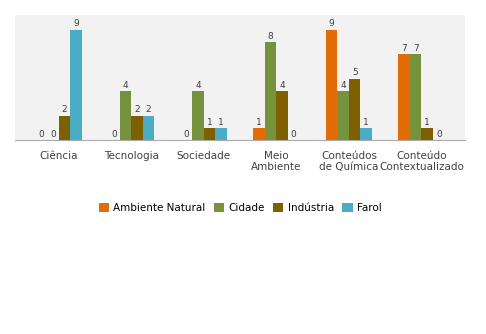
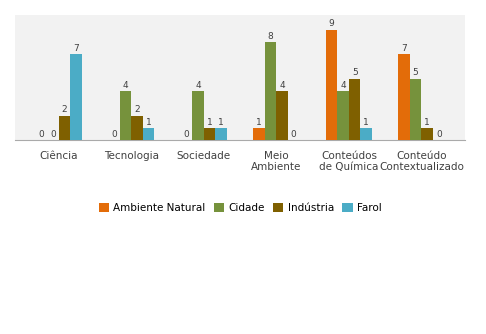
Farol/Ciência: 9 -> 7
Farol/Tecnologia: 2 -> 1
Cidade/Conteúdo Contextualizado: 7 -> 5
